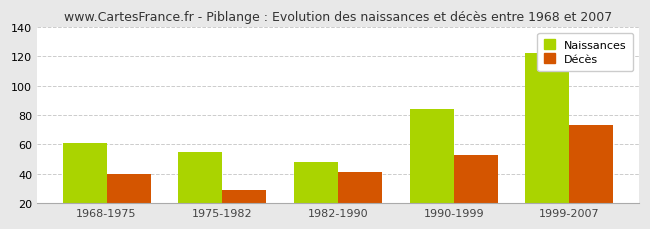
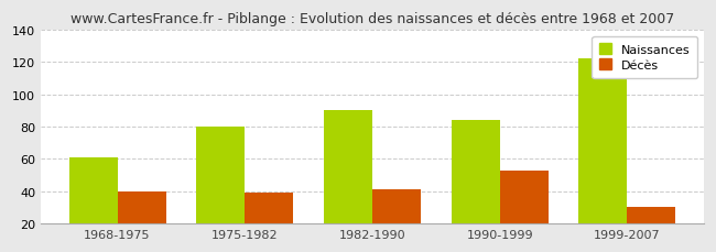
Naissances/1975-1982: 55 -> 80
Décès/1975-1982: 29 -> 39
Naissances/1982-1990: 48 -> 90
Décès/1999-2007: 73 -> 30
